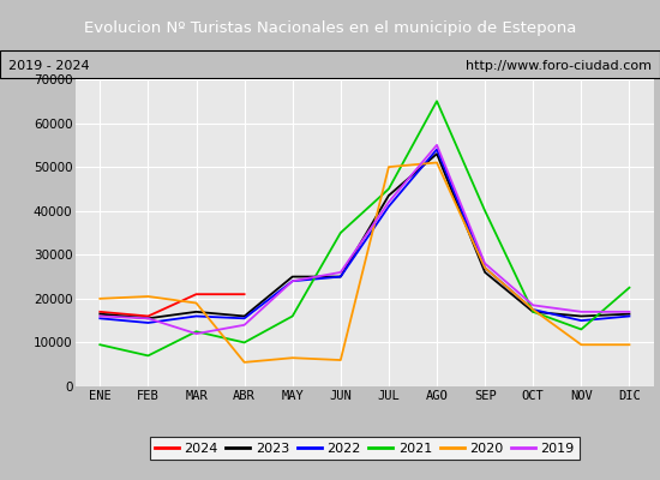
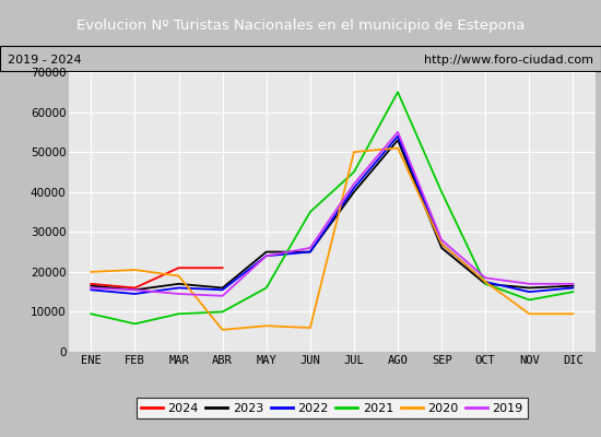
2021/MAR: 12500 -> 9500
2019/MAR: 12000 -> 14500
2023/JUL: 43500 -> 40000
2021/DIC: 22500 -> 15000
